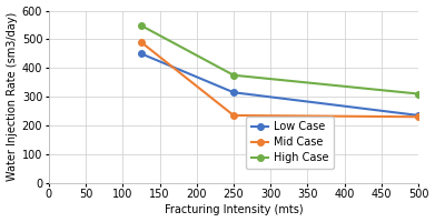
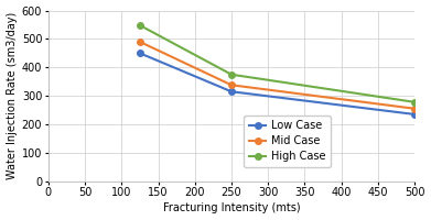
Mid Case/250: 235 -> 338
Mid Case/500: 230 -> 255
High Case/500: 310 -> 278
